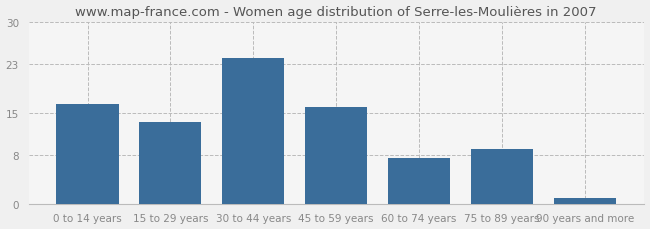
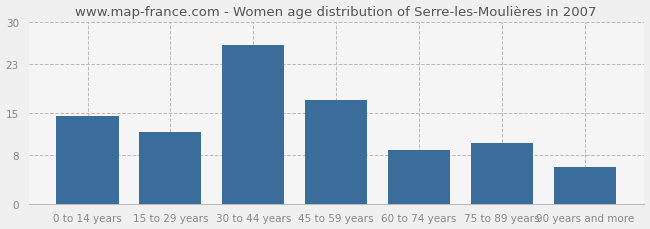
0 to 14 years: 16.5 -> 14.4
15 to 29 years: 13.5 -> 11.8
30 to 44 years: 24.0 -> 26.2
45 to 59 years: 16.0 -> 17.0
60 to 74 years: 7.5 -> 8.8
75 to 89 years: 9.0 -> 10.0
90 years and more: 1.0 -> 6.0
